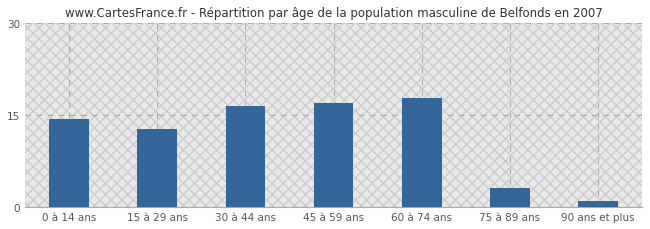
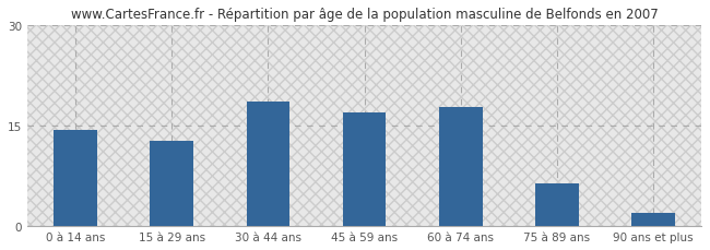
30 à 44 ans: 16.5 -> 18.6
75 à 89 ans: 3.2 -> 6.4
90 ans et plus: 1.0 -> 2.0
